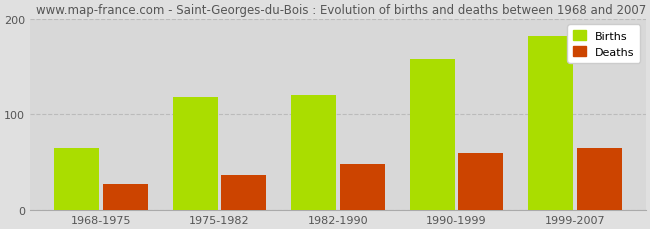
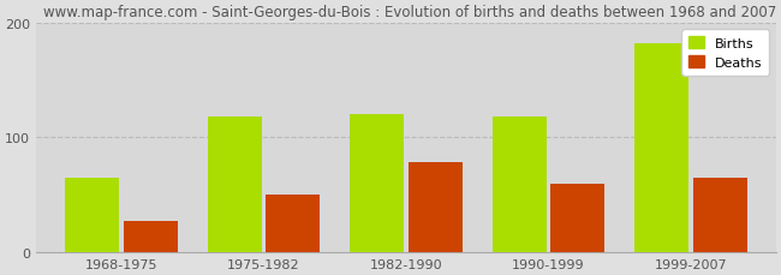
Deaths/1975-1982: 37 -> 50
Deaths/1982-1990: 48 -> 78
Births/1990-1999: 158 -> 118
